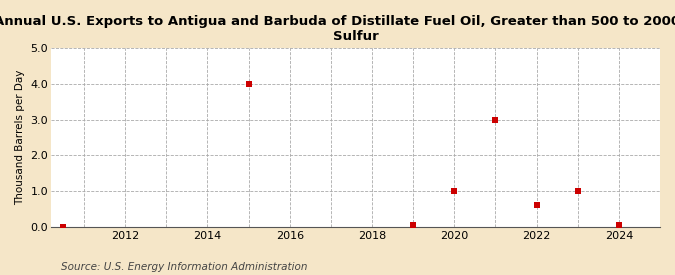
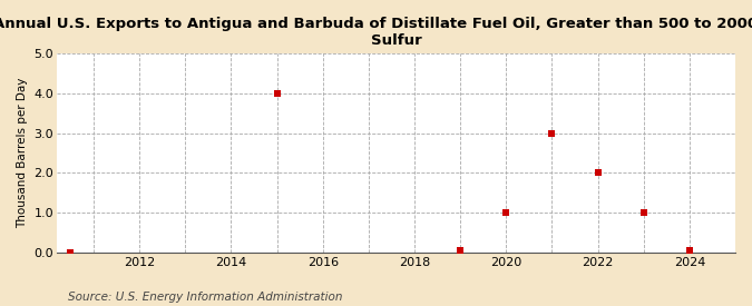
2022: 0.60 -> 2.00
